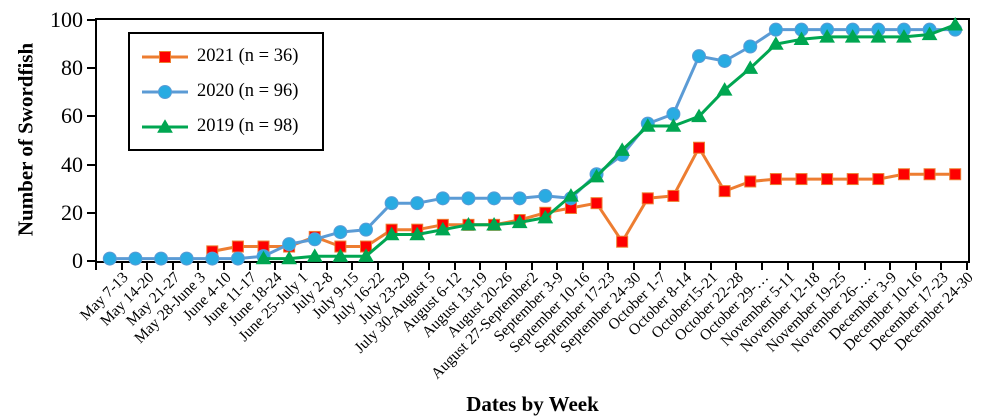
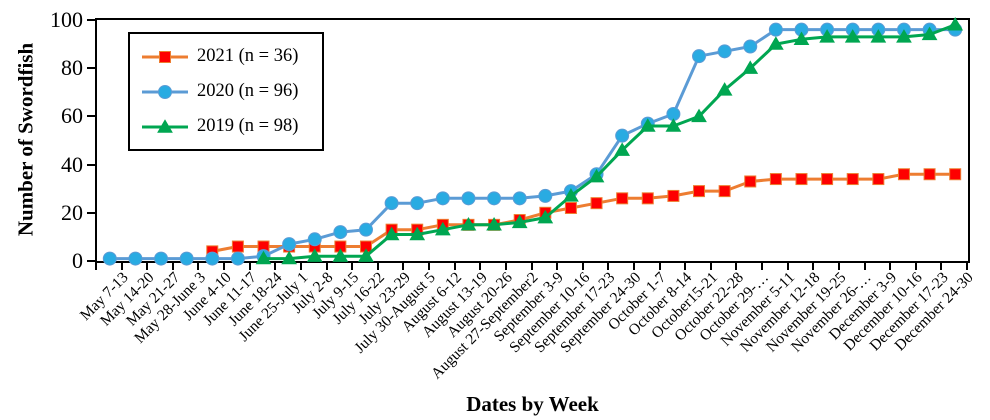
2021 (n = 36)/July 2-8: 10 -> 6
2020 (n = 96)/September 10-16: 26 -> 29
2021 (n = 36)/September 24-30: 8 -> 26
2020 (n = 96)/September 24-30: 44 -> 52
2021 (n = 36)/October15-21: 47 -> 29
2020 (n = 96)/October 22-28: 83 -> 87
